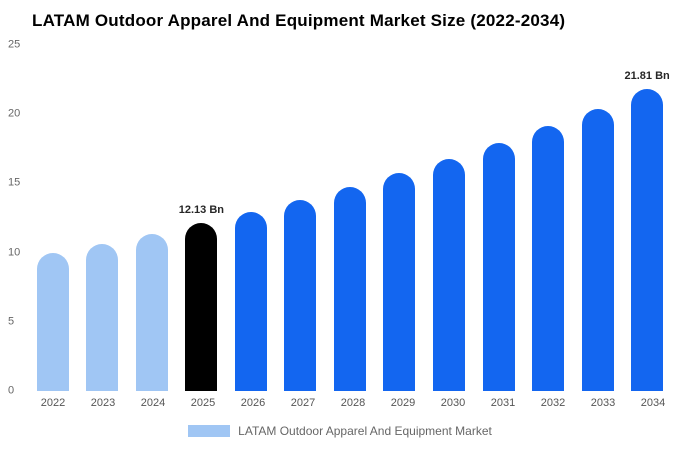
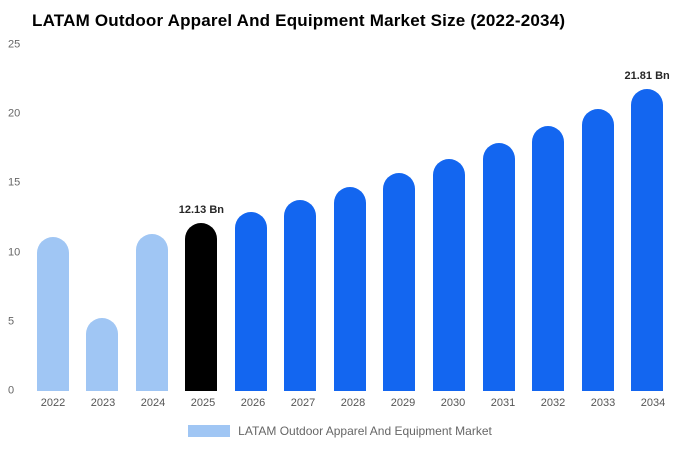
2022: 10.0 -> 11.1
2023: 10.7 -> 5.3
